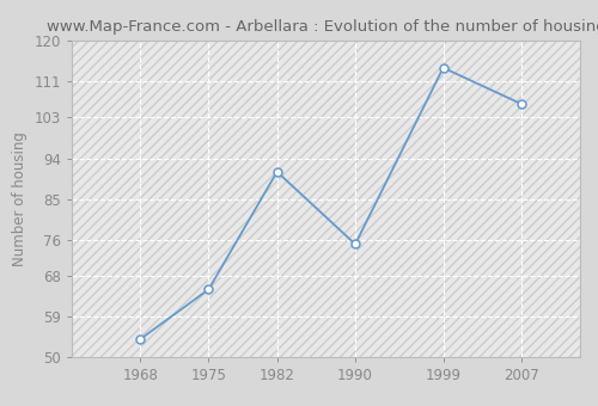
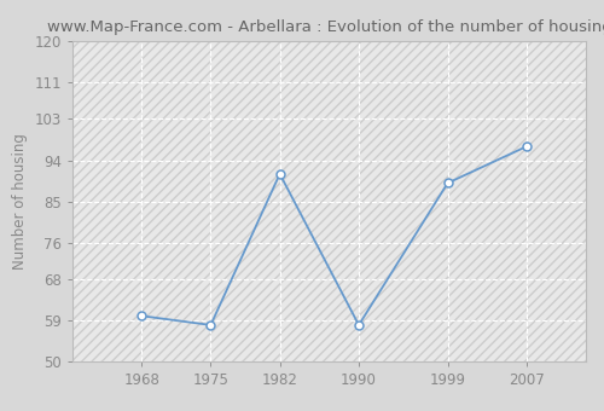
1968: 54 -> 60
1975: 65 -> 58
1990: 75 -> 58
1999: 114 -> 89
2007: 106 -> 97
